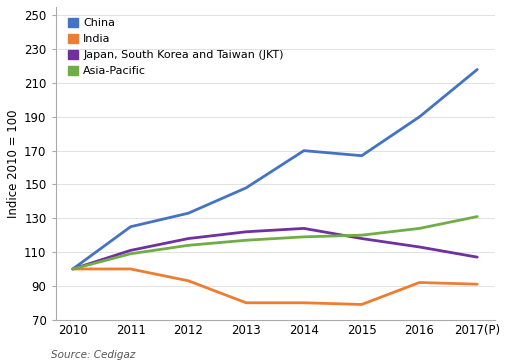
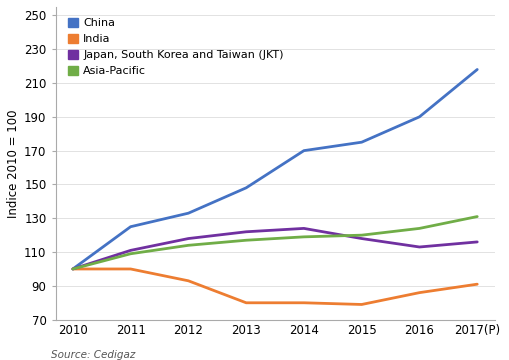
China/2015: 167 -> 175
India/2016: 92 -> 86
Japan, South Korea and Taiwan (JKT)/2017(P): 107 -> 116
